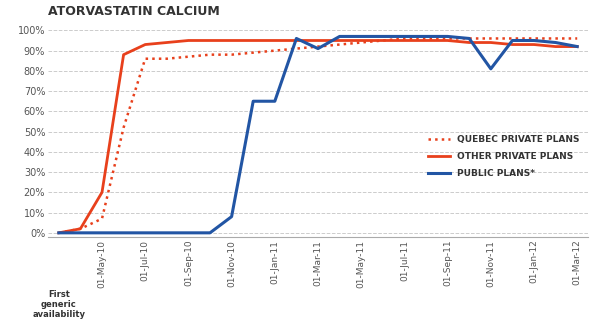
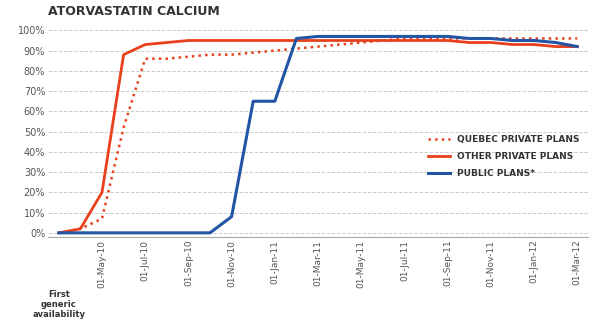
PUBLIC PLANS*/01-Mar-11: 91% -> 97%
PUBLIC PLANS*/01-Nov-11: 81% -> 96%
